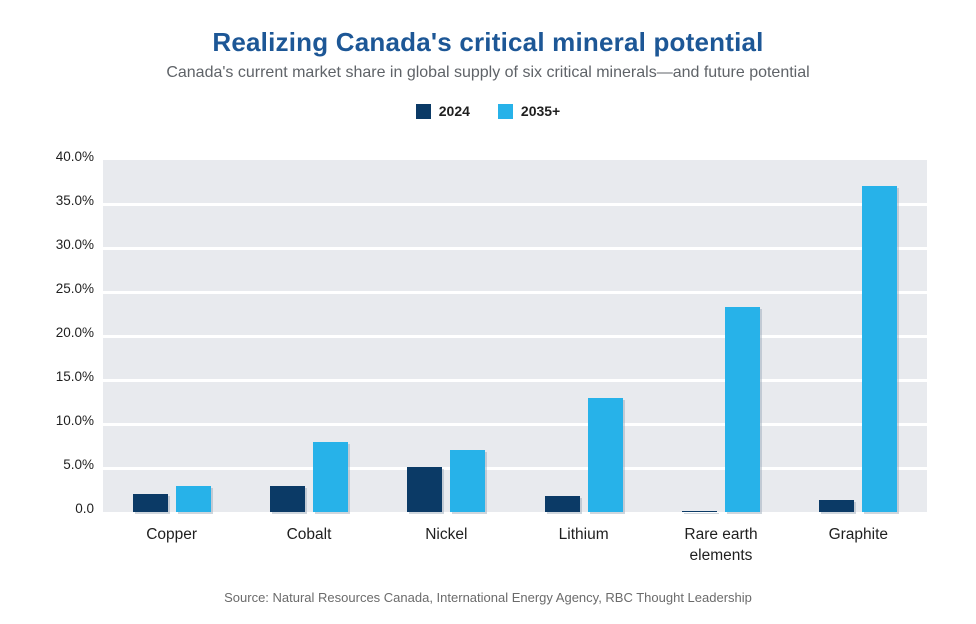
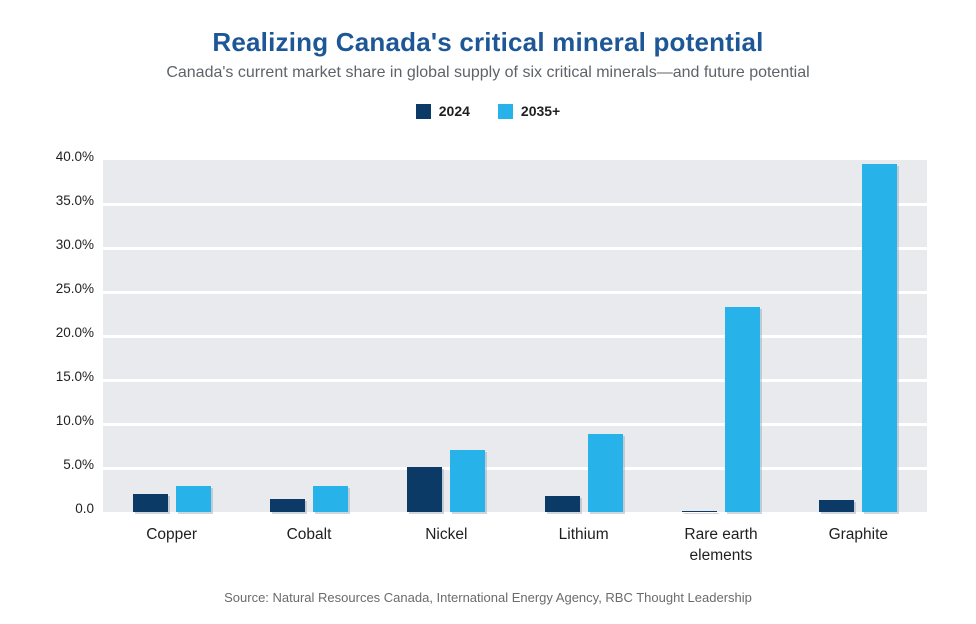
2024/Cobalt: 3% -> 2%
2035+/Cobalt: 8% -> 3%
2035+/Lithium: 13% -> 9%
2035+/Graphite: 37% -> 40%
